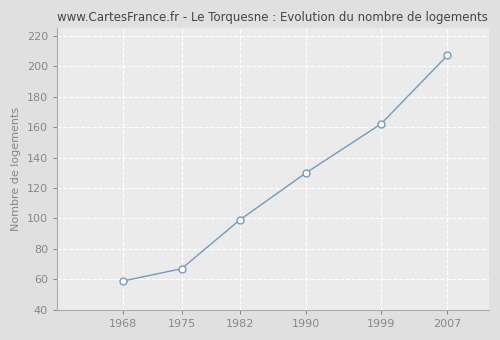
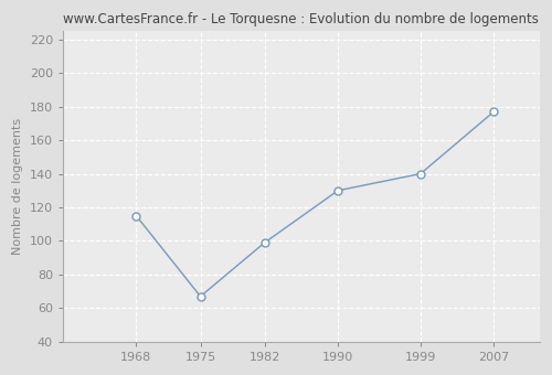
1968: 59 -> 115
1999: 162 -> 140
2007: 207 -> 177
